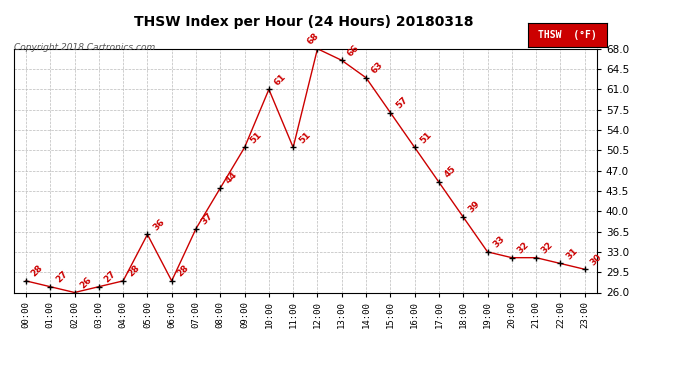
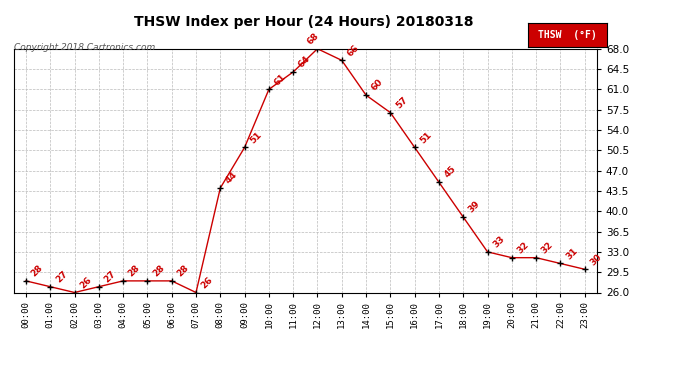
05:00: 36 -> 28
07:00: 37 -> 26
11:00: 51 -> 64
14:00: 63 -> 60
